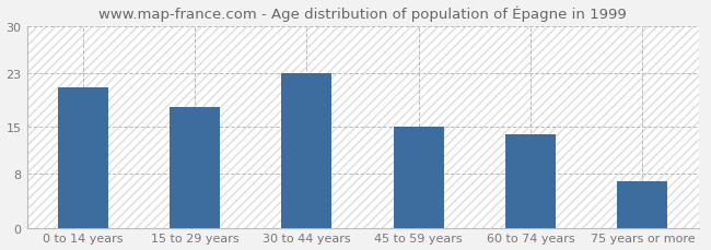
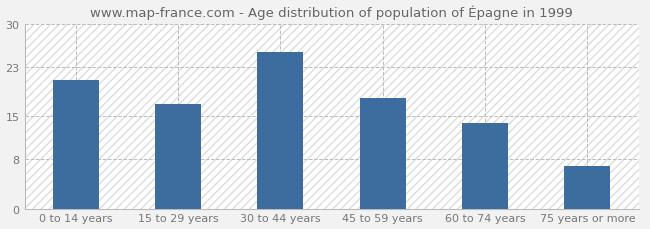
15 to 29 years: 18.0 -> 17.0
30 to 44 years: 23.0 -> 25.5
45 to 59 years: 15.0 -> 18.0
